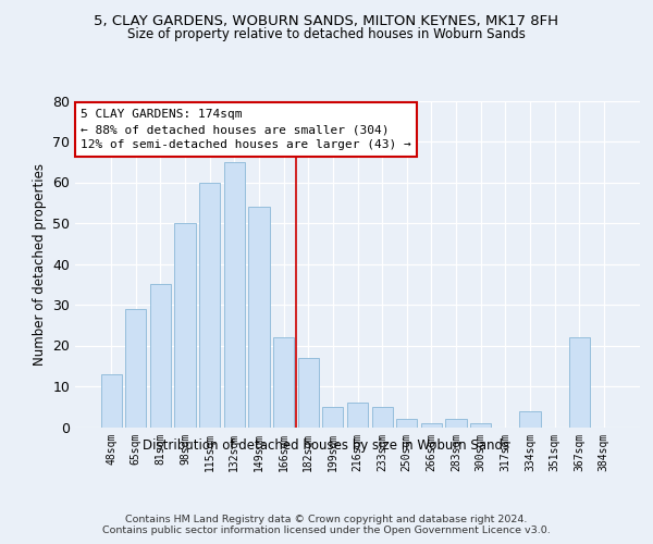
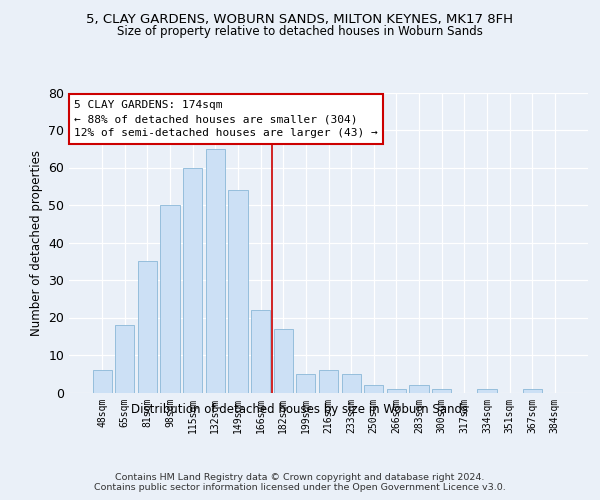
48sqm: 13 -> 6
65sqm: 29 -> 18
334sqm: 4 -> 1
367sqm: 22 -> 1
